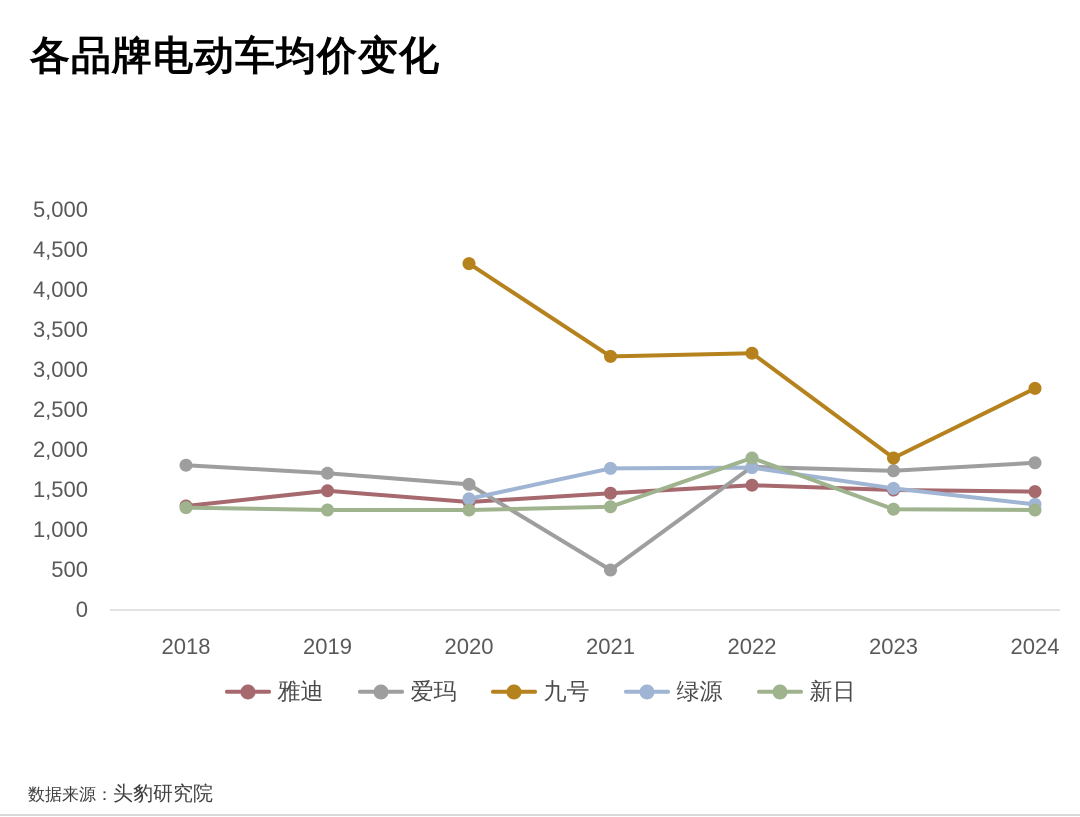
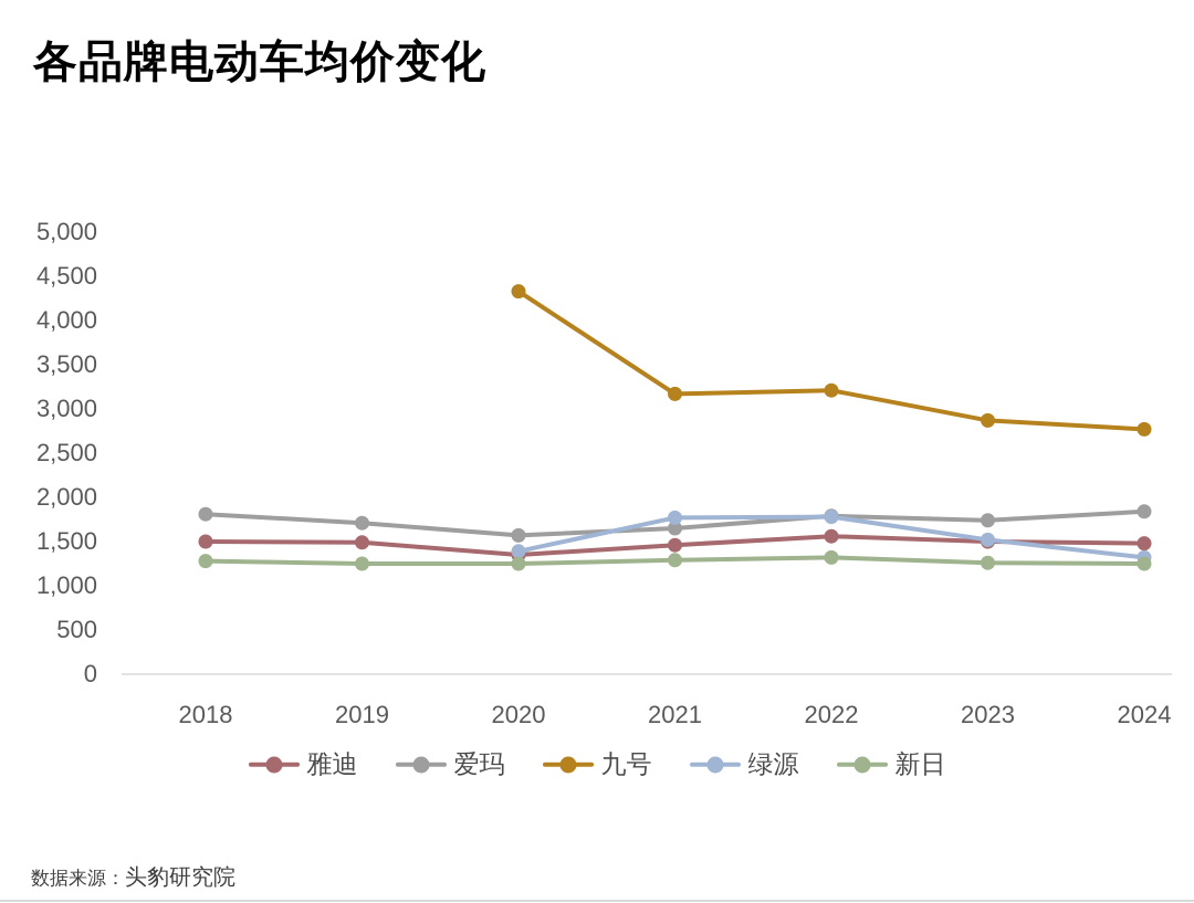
雅迪/2018: 1300 -> 1500
爱玛/2021: 500 -> 1600
新日/2022: 1900 -> 1300
九号/2023: 1900 -> 2900
